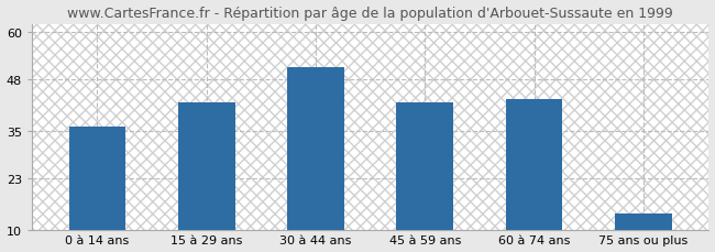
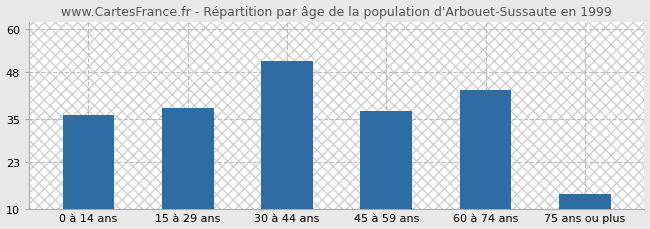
15 à 29 ans: 42 -> 38
45 à 59 ans: 42 -> 37
